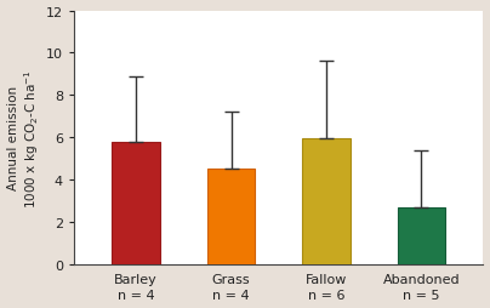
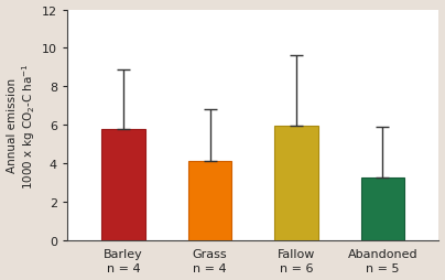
Grass n = 4: 4.5 -> 4.1
Abandoned n = 5: 2.7 -> 3.2
